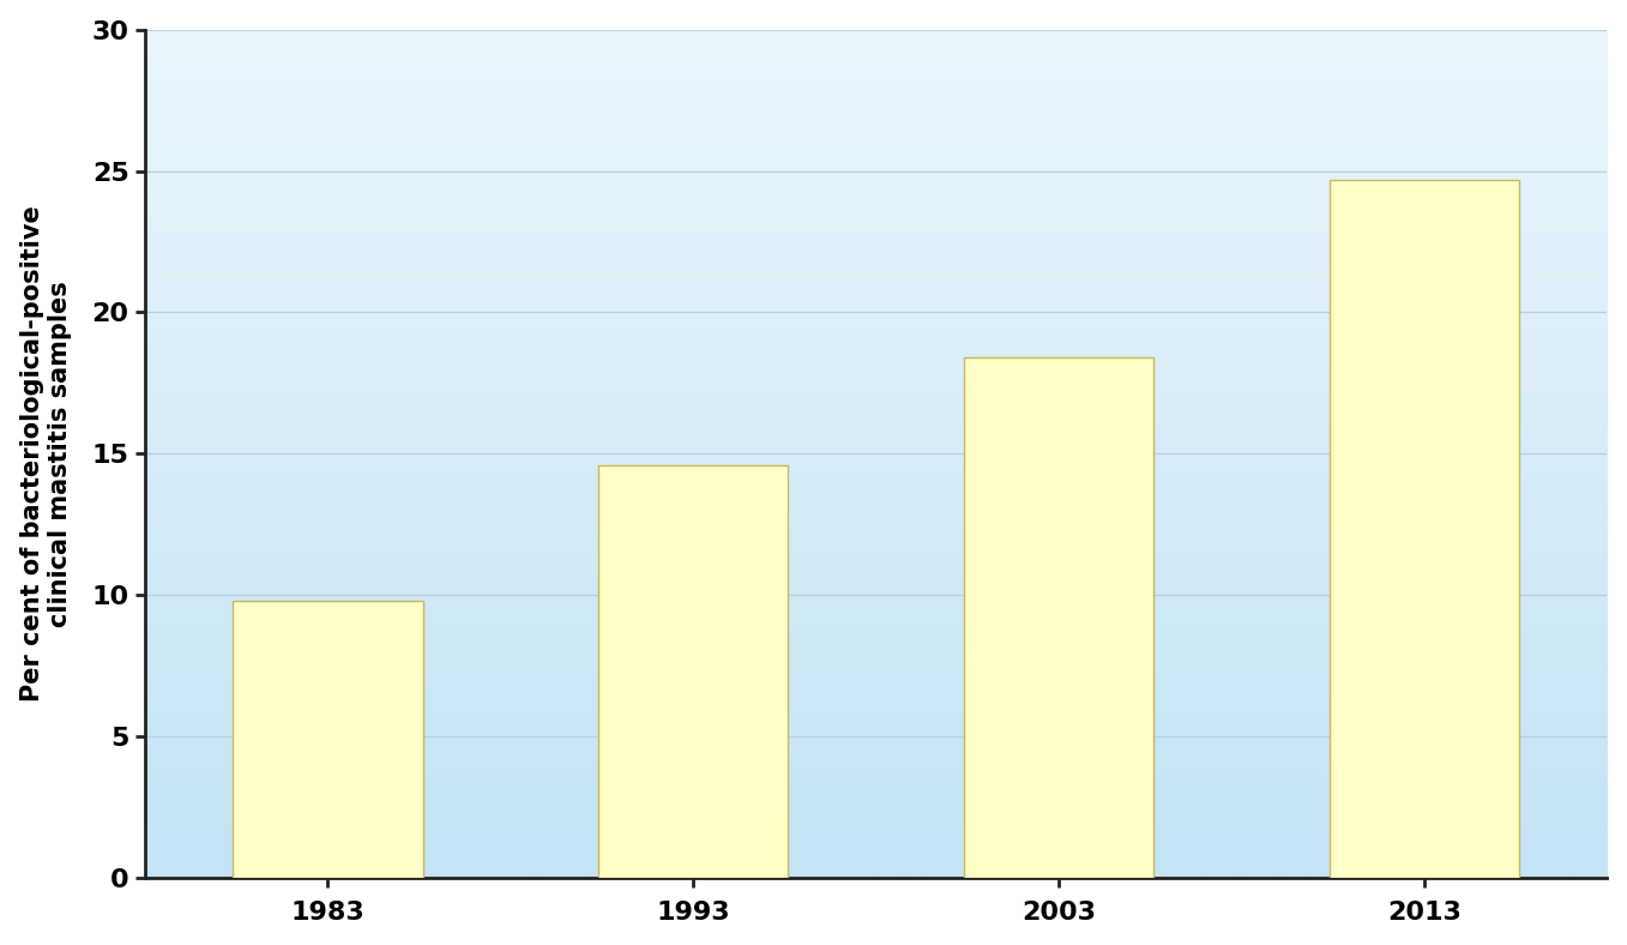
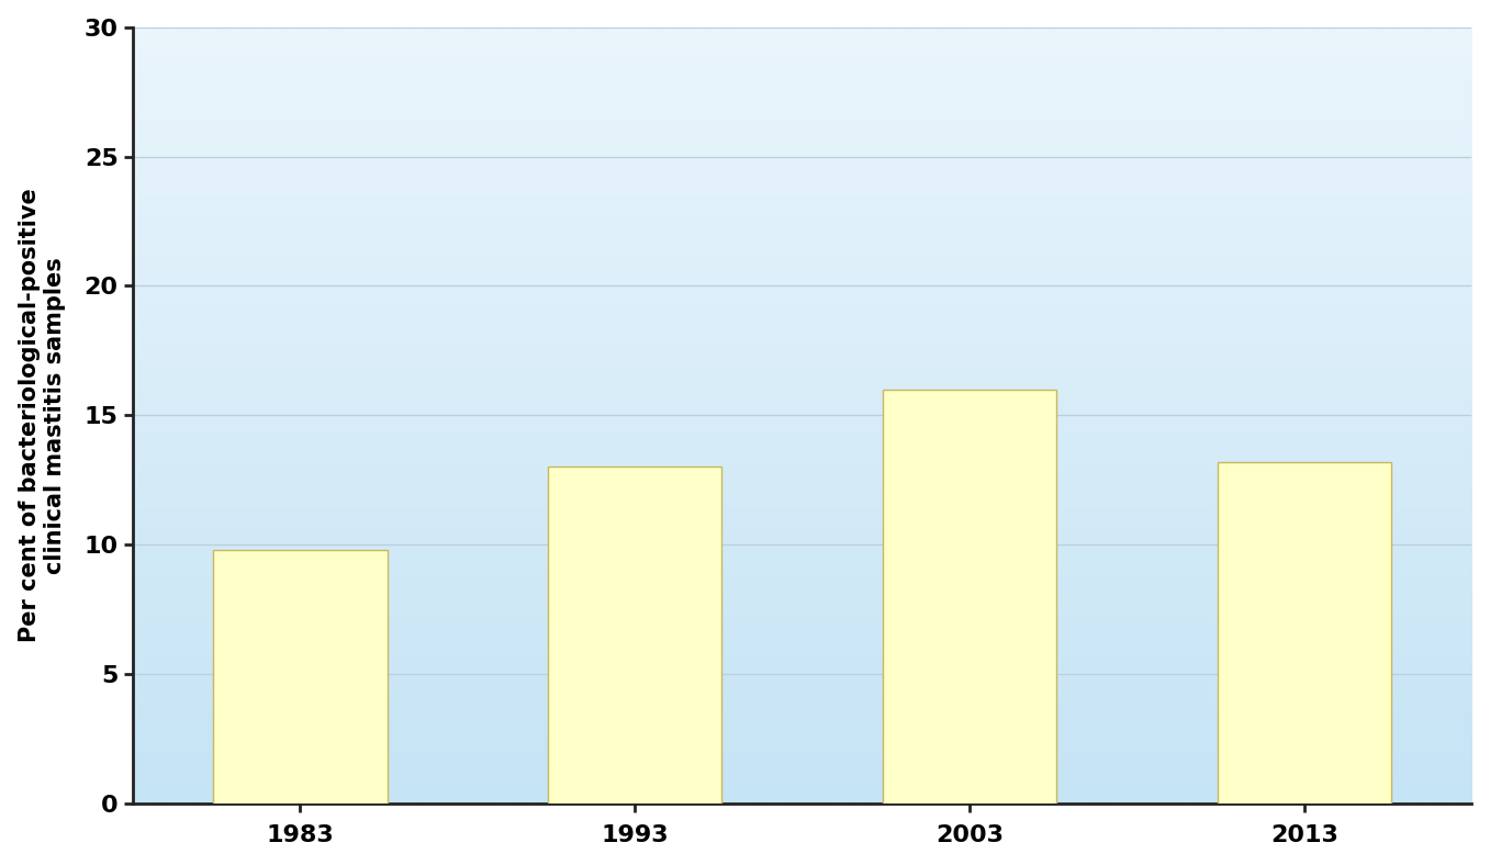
1993: 14.6 -> 13.0
2003: 18.4 -> 16.0
2013: 24.7 -> 13.2
